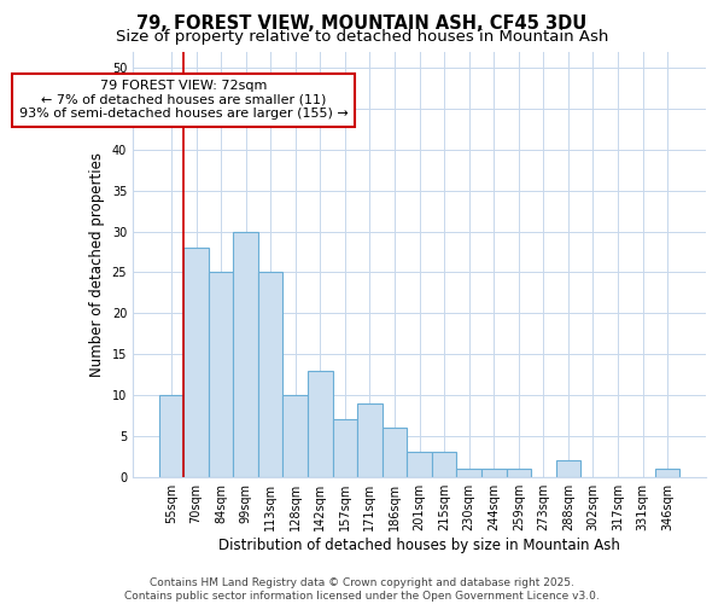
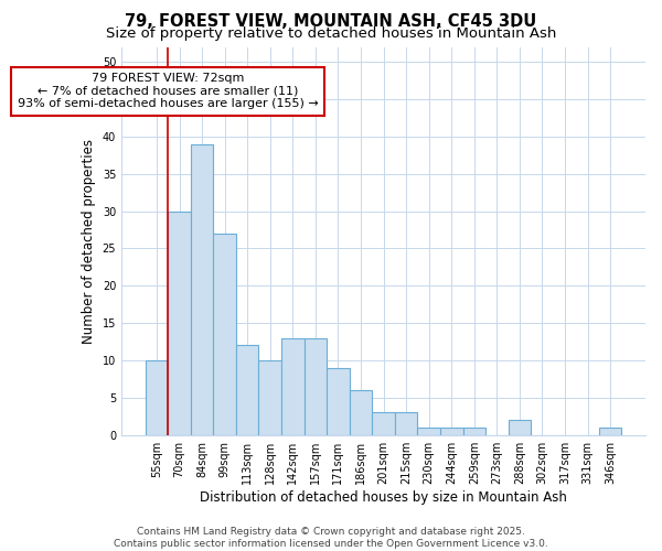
70sqm: 28 -> 30
84sqm: 25 -> 39
99sqm: 30 -> 27
113sqm: 25 -> 12
157sqm: 7 -> 13
